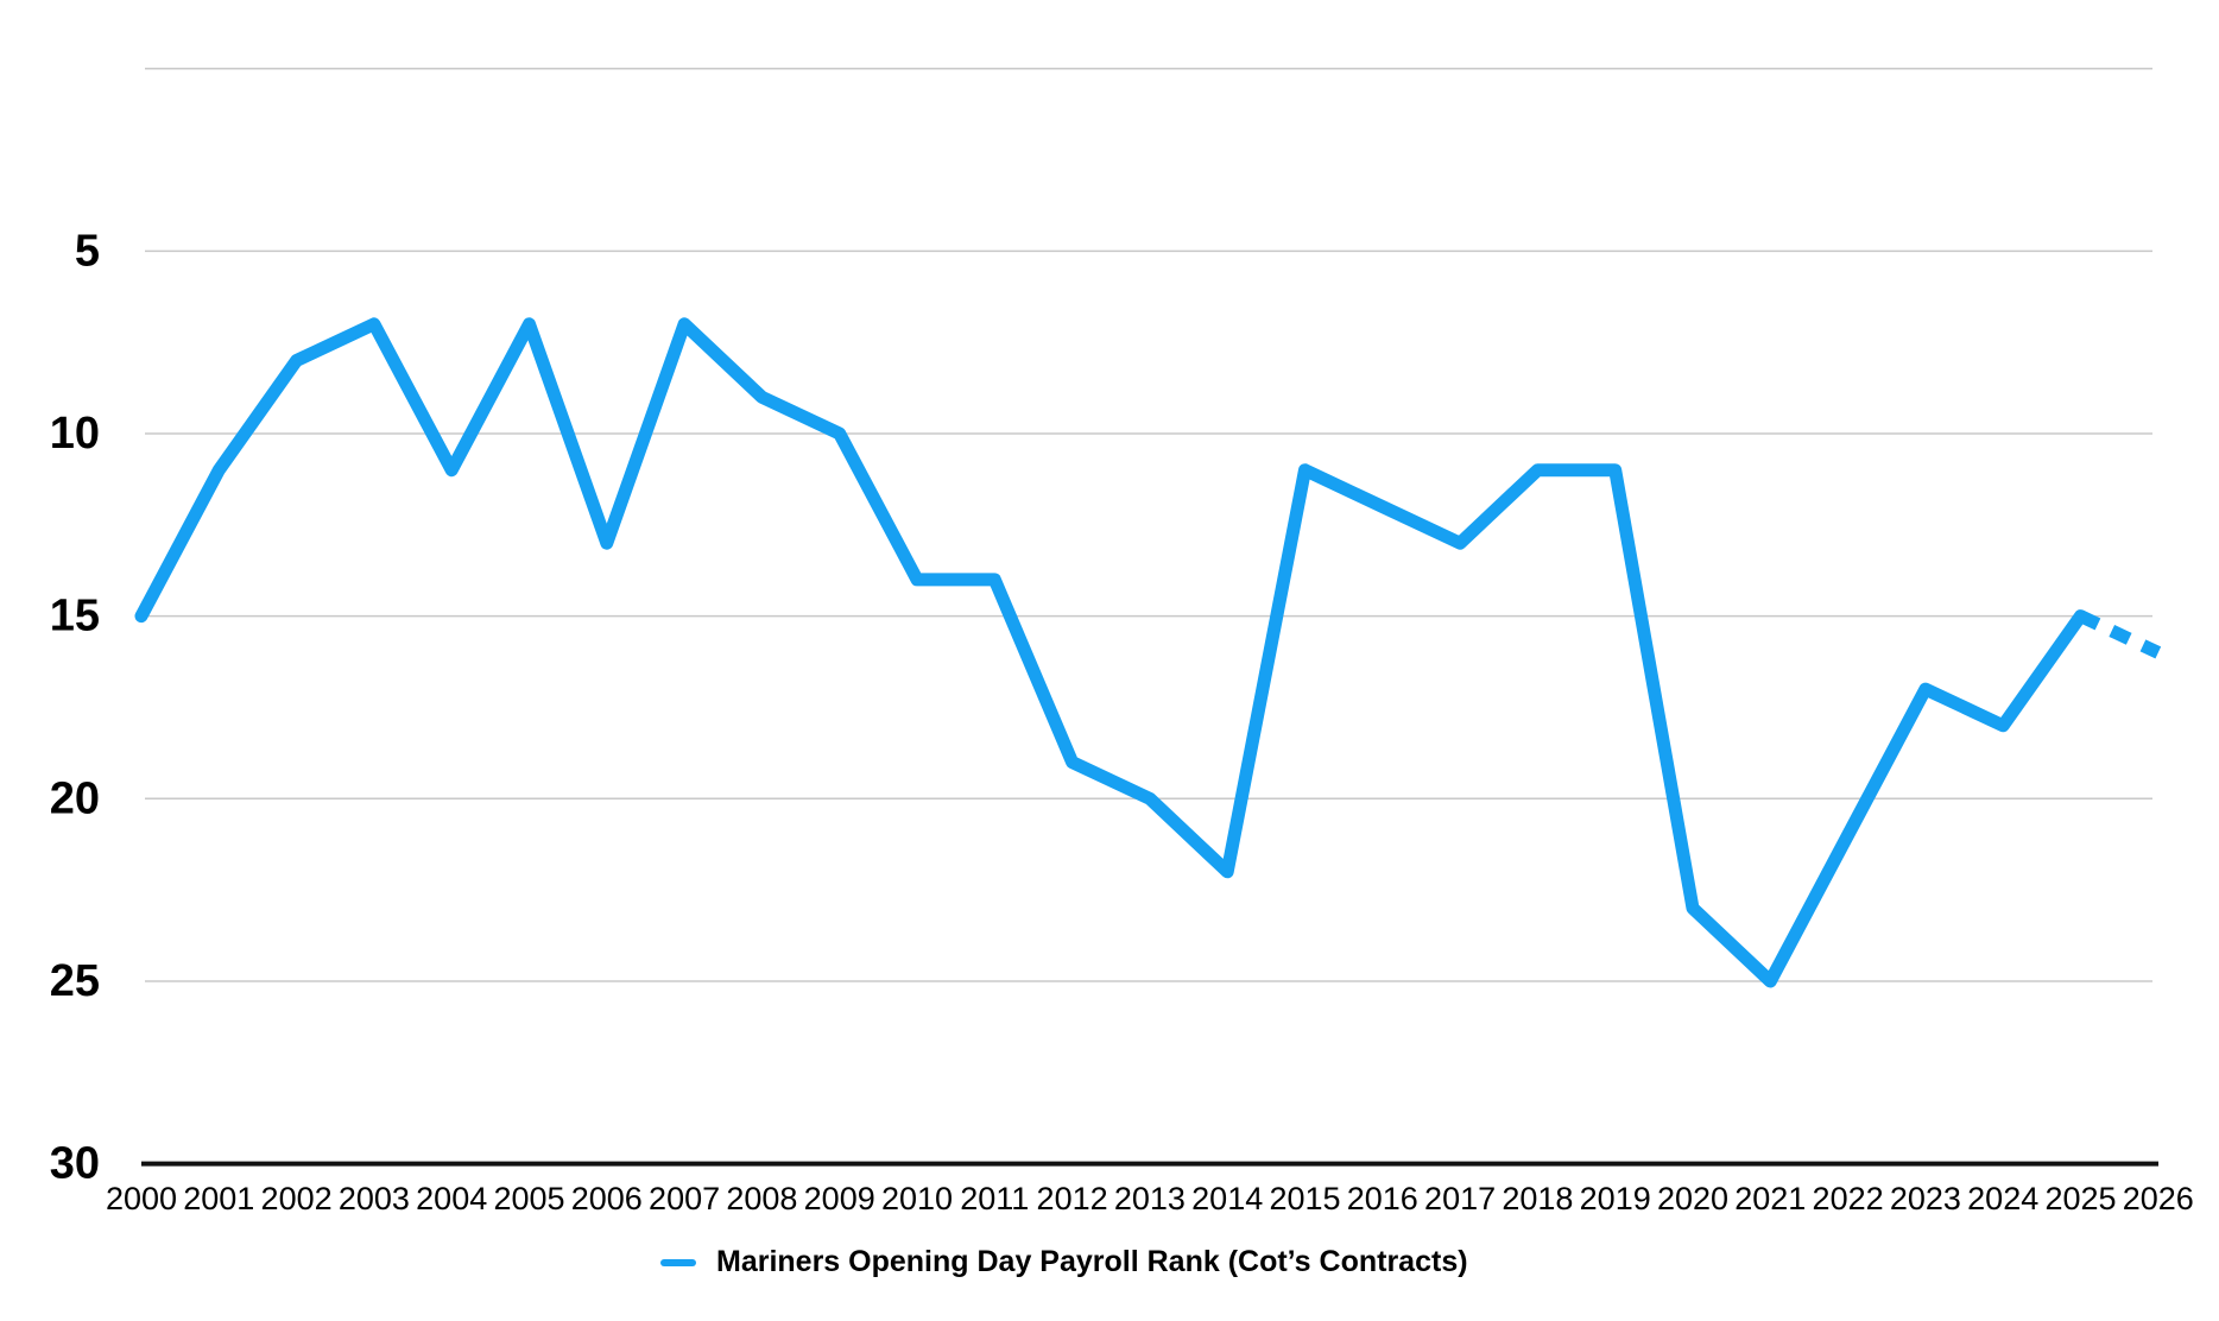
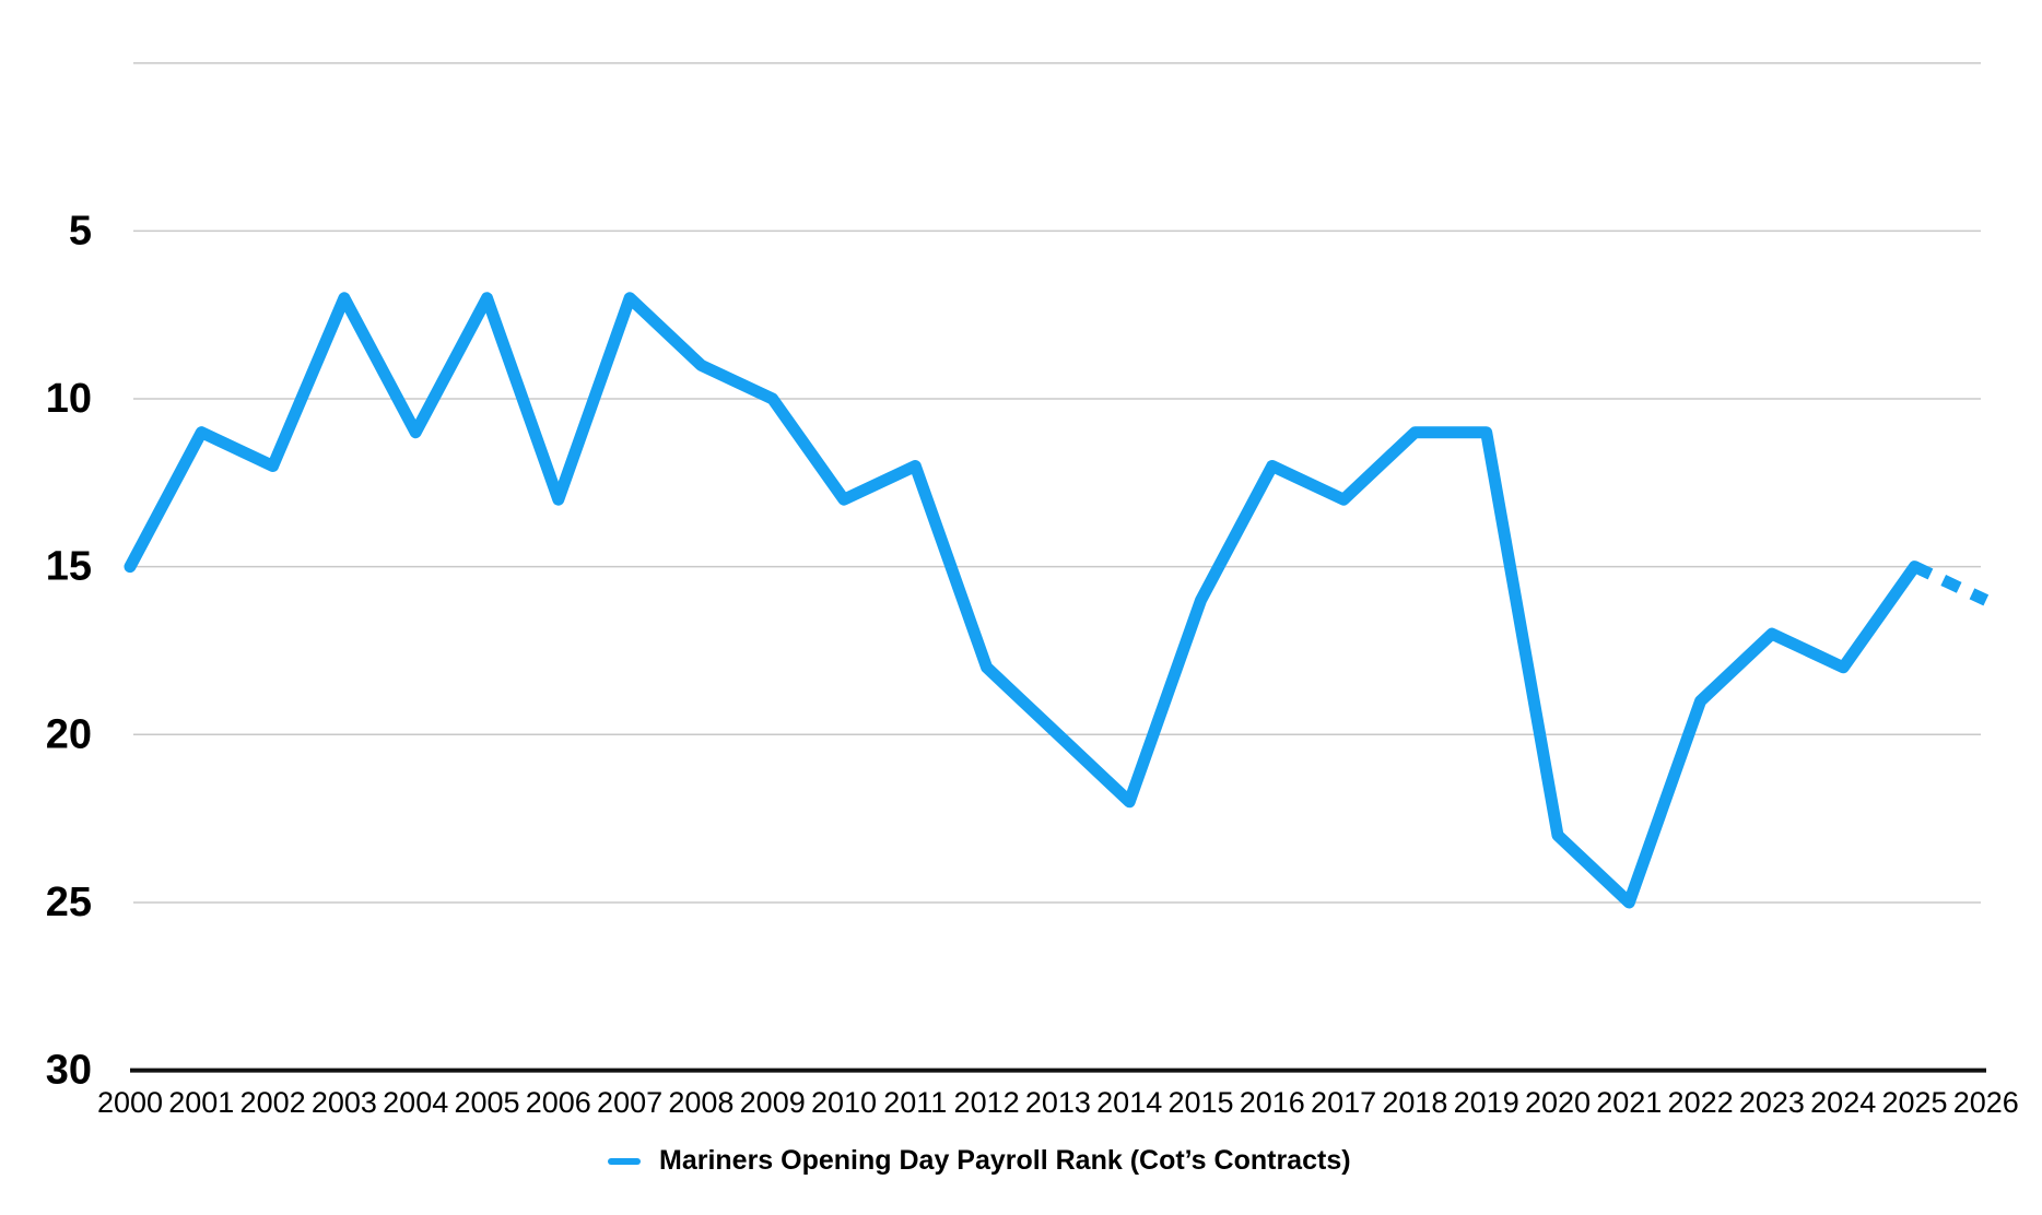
2002: 8 -> 12
2010: 14 -> 13
2011: 14 -> 12
2012: 19 -> 18
2015: 11 -> 16
2022: 21 -> 19
